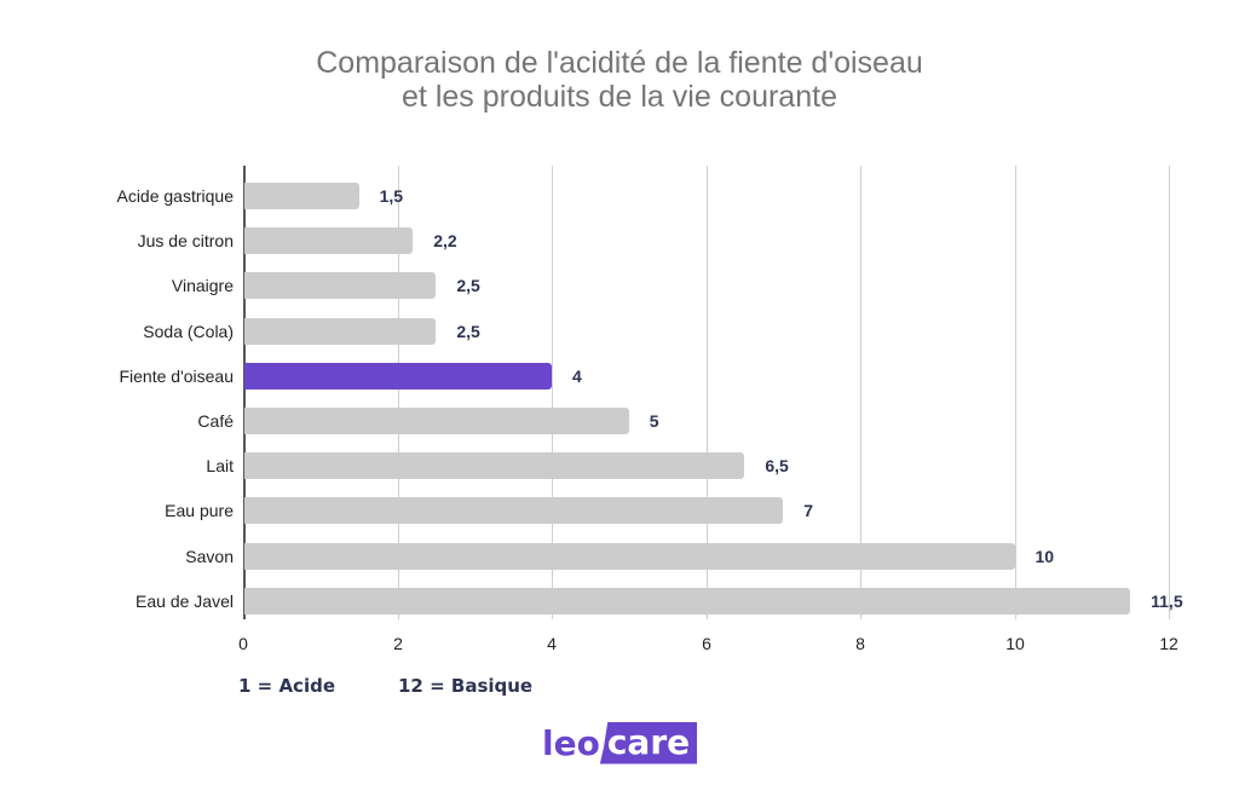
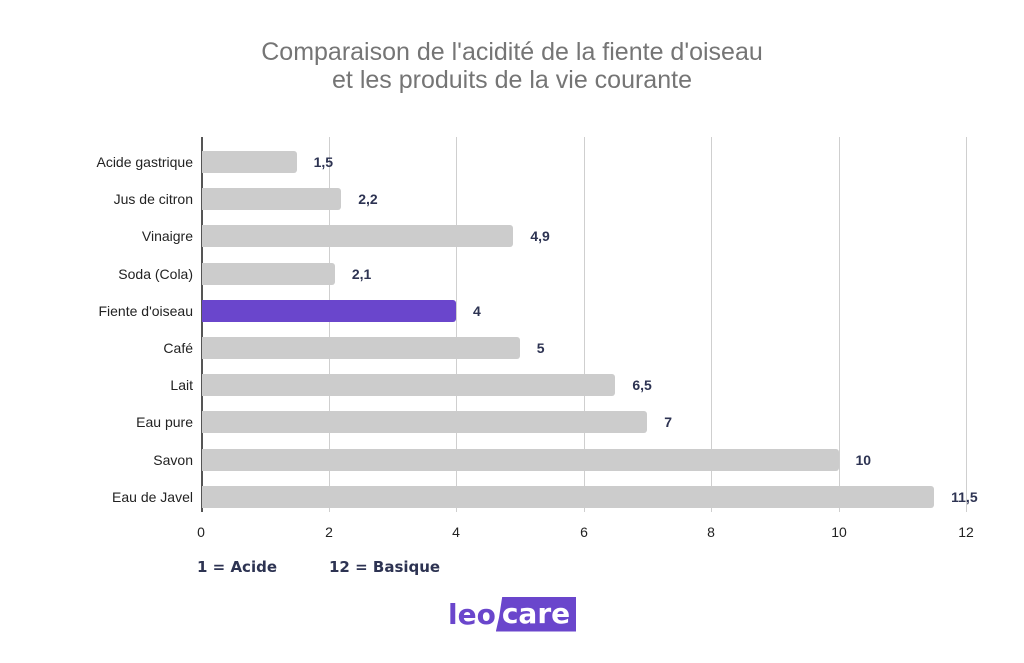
Vinaigre: 2,5 -> 4,9
Soda (Cola): 2,5 -> 2,1
